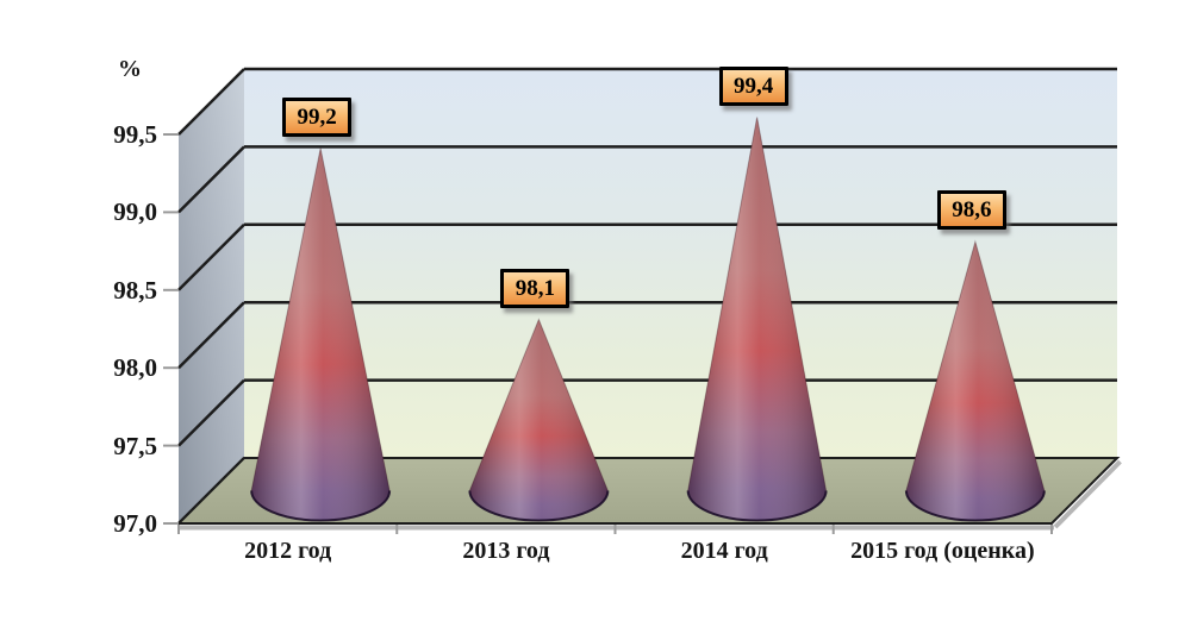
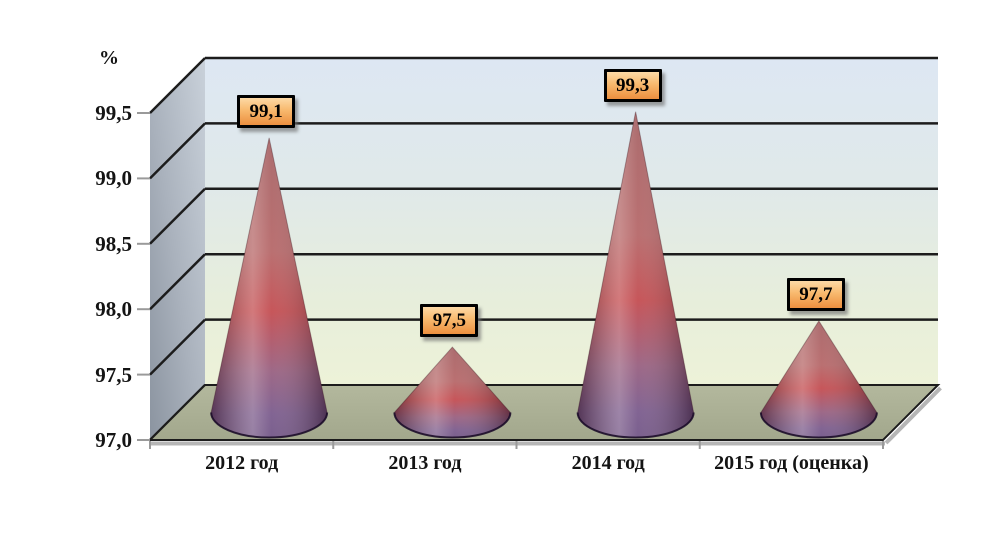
2012 год: 99,2 -> 99,1
2013 год: 98,1 -> 97,5
2014 год: 99,4 -> 99,3
2015 год (оценка): 98,6 -> 97,7
